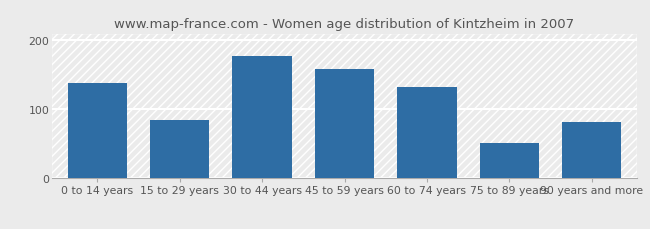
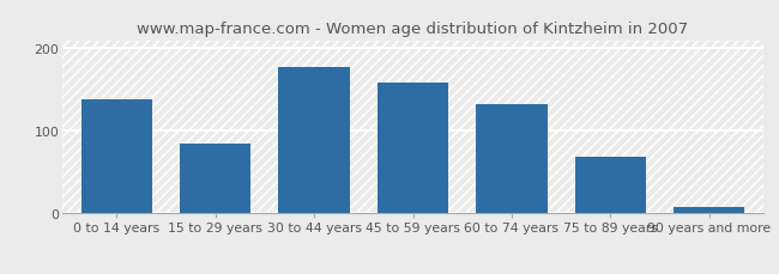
75 to 89 years: 52 -> 68
90 years and more: 82 -> 8
